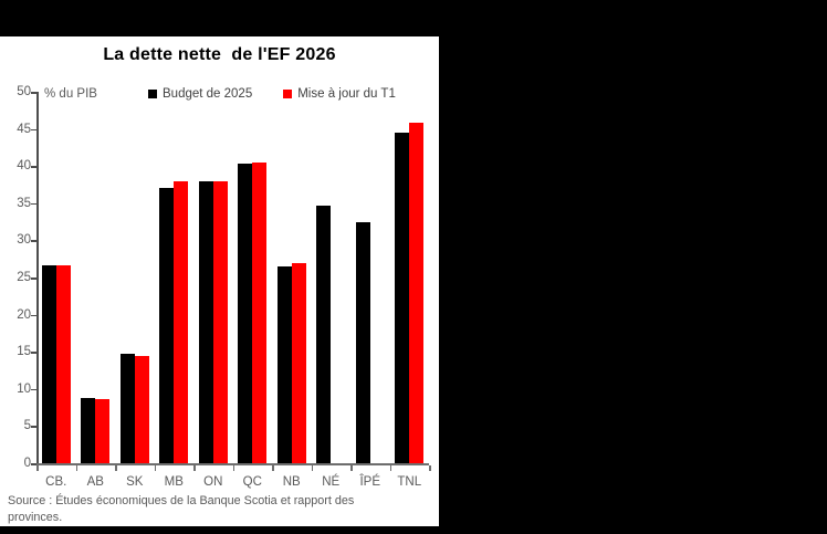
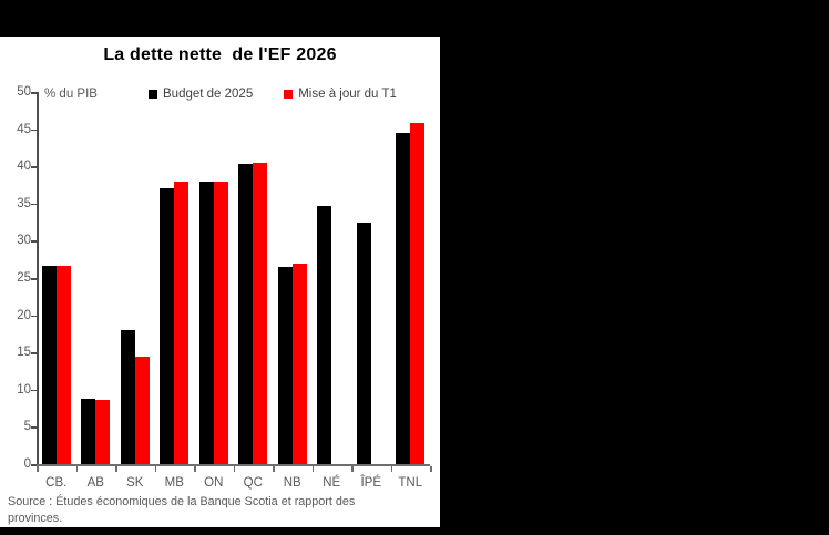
Budget de 2025/SK: 15 -> 18
